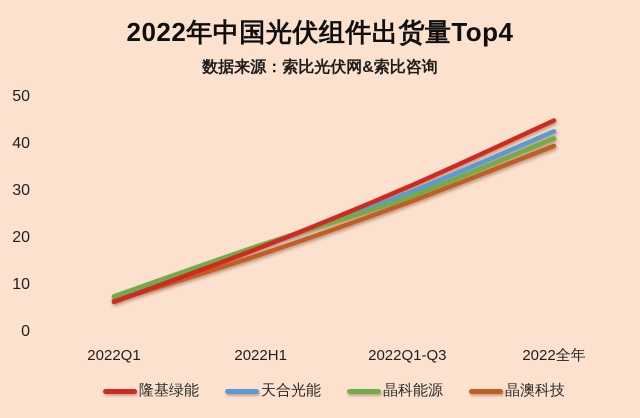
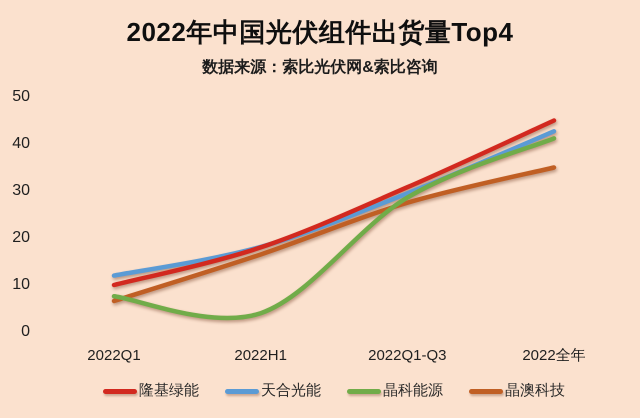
隆基绿能/2022Q1: 6 -> 10
天合光能/2022Q1: 7 -> 12
晶科能源/2022H1: 18 -> 4
晶澳科技/2022全年: 40 -> 35
